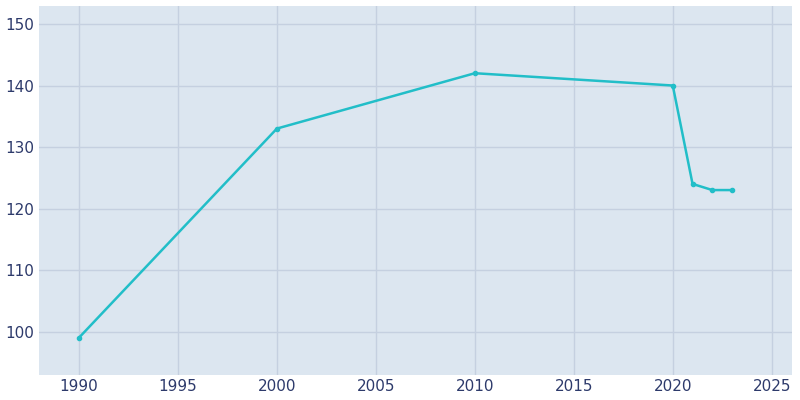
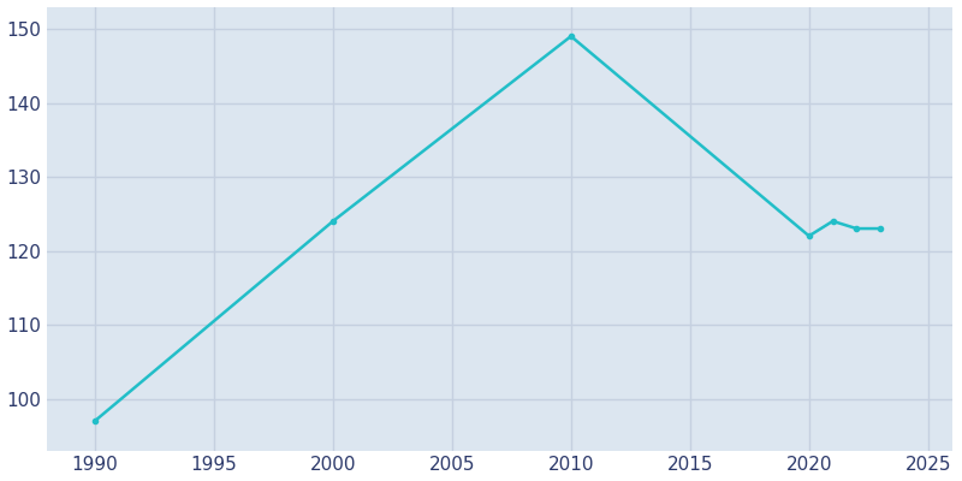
1990: 99 -> 97
2000: 133 -> 124
2010: 142 -> 149
2020: 140 -> 122
